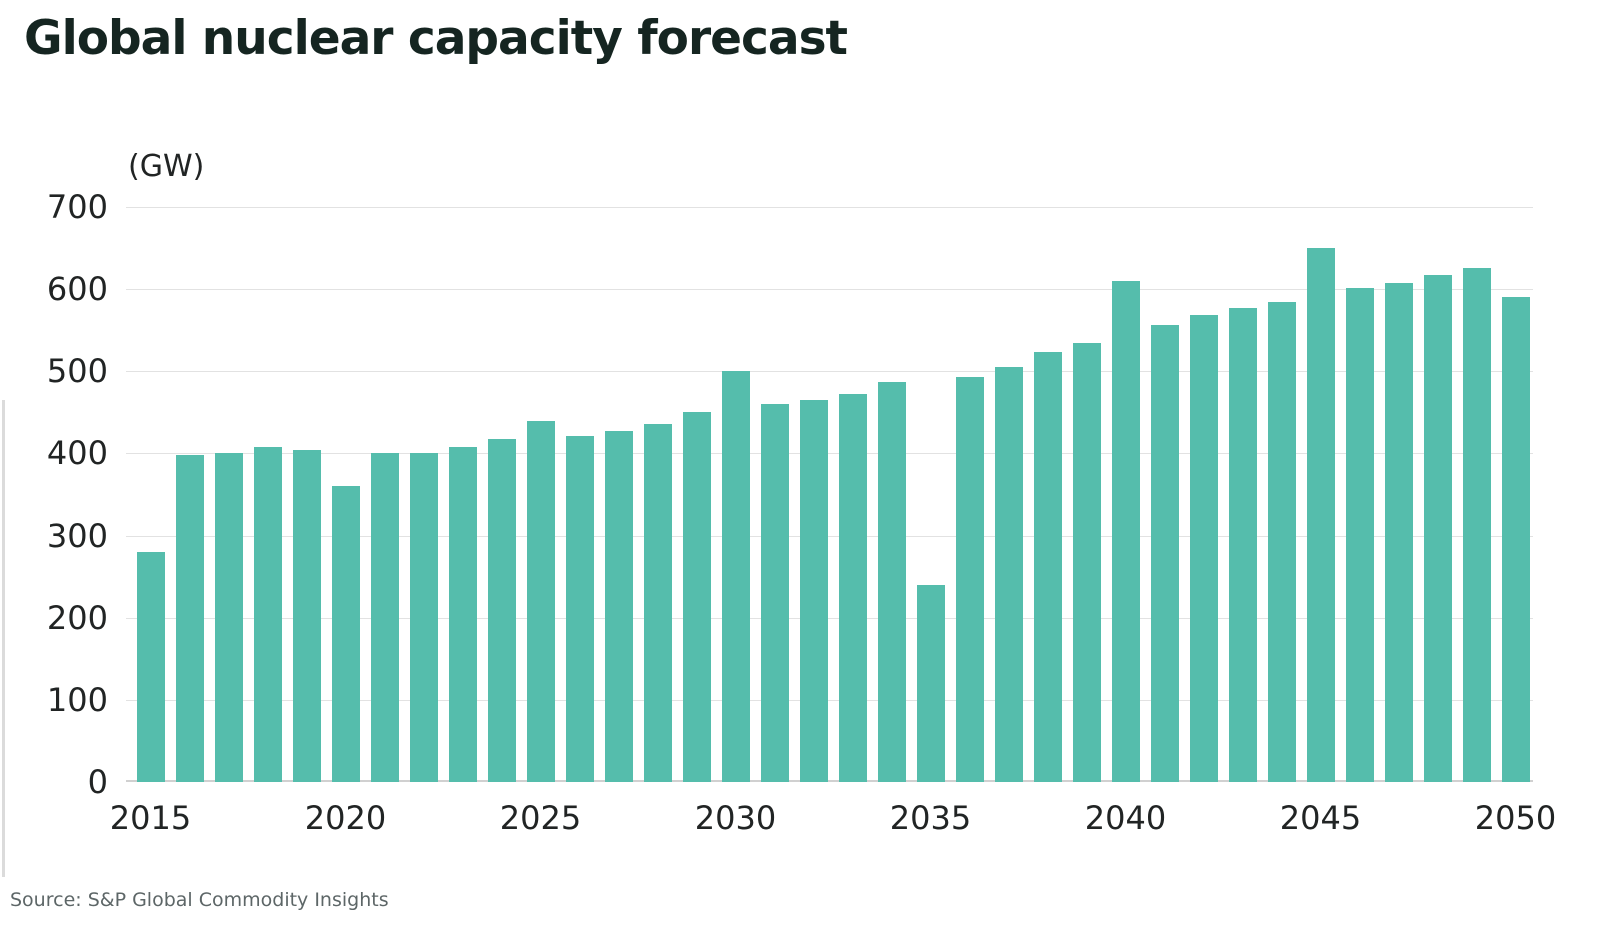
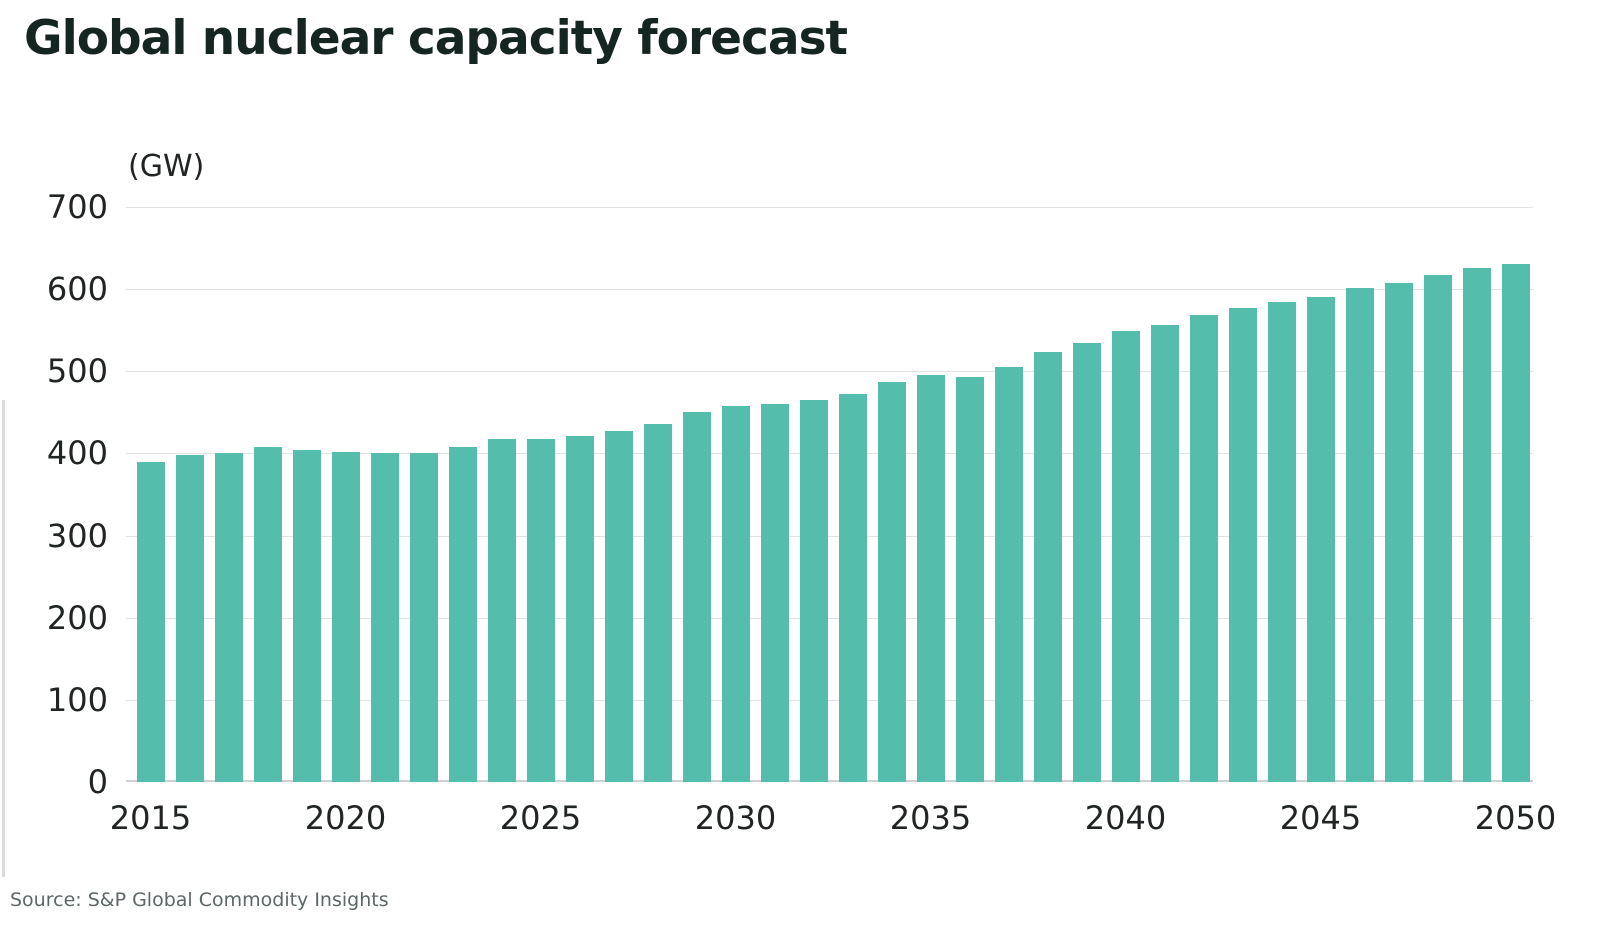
2015: 280 -> 390
2020: 360 -> 400
2025: 440 -> 420
2030: 500 -> 460
2035: 240 -> 500
2040: 610 -> 550
2045: 650 -> 590
2050: 590 -> 630
